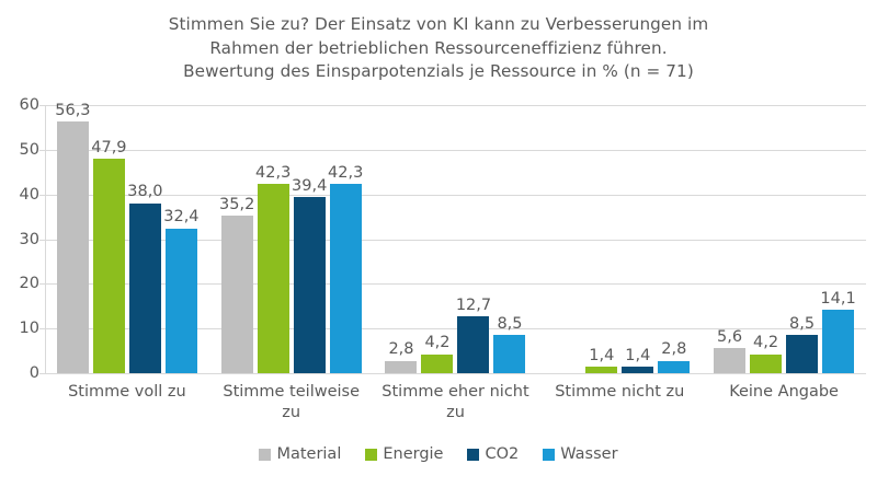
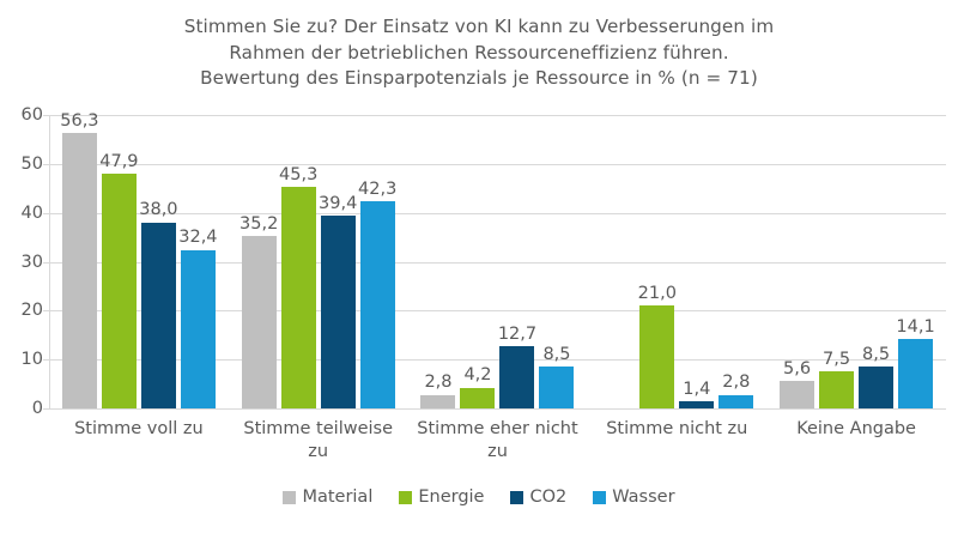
Energie/Stimme teilweise zu: 42,3 -> 45,3
Energie/Stimme nicht zu: 1,4 -> 21,0
Energie/Keine Angabe: 4,2 -> 7,5
